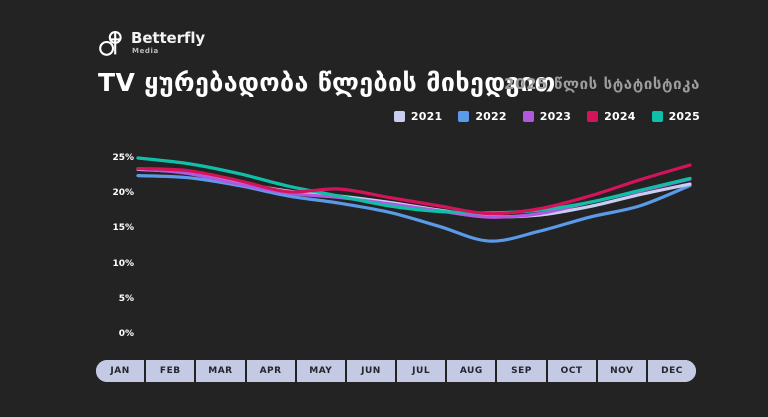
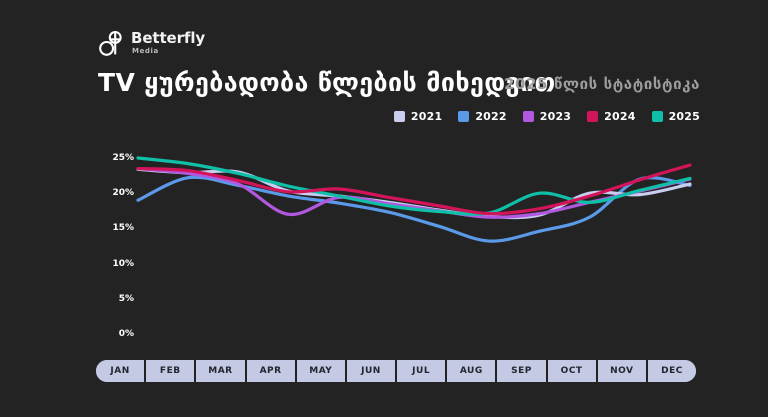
2022/JAN: 22% -> 19%
2021/MAR: 22% -> 23%
2023/APR: 20% -> 17%
2025/SEP: 18% -> 20%
2021/OCT: 18% -> 20%
2022/NOV: 18% -> 22%
